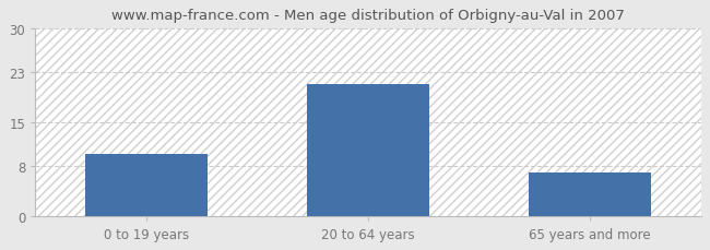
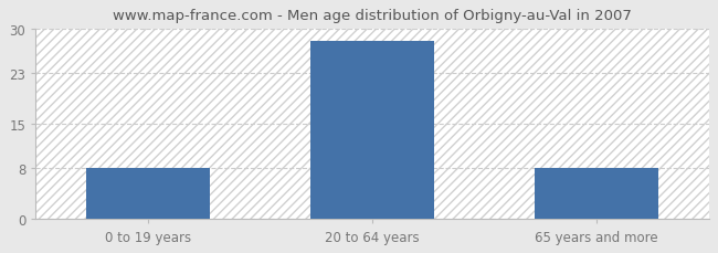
0 to 19 years: 10 -> 8
20 to 64 years: 21 -> 28
65 years and more: 7 -> 8
